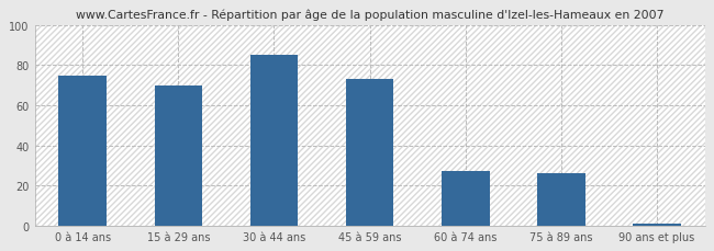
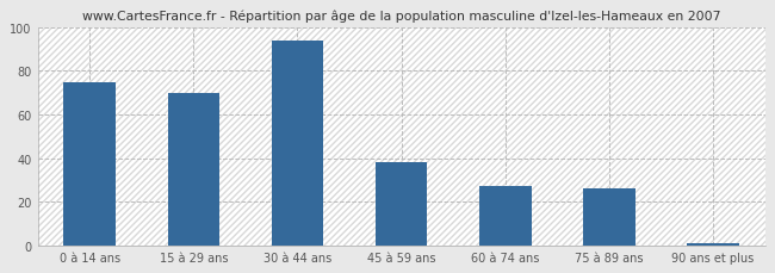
30 à 44 ans: 85 -> 94
45 à 59 ans: 73 -> 38
